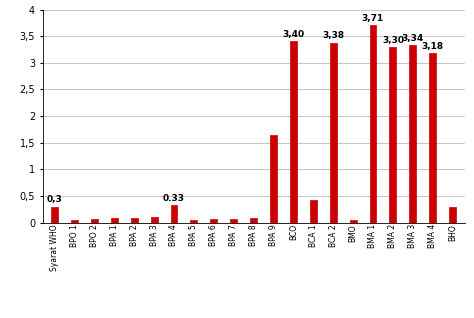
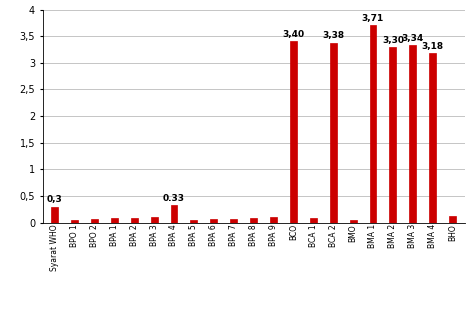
BPA 9: 1,64 -> 0,10
BCA 1: 0,42 -> 0,09
BHO: 0,30 -> 0,12
